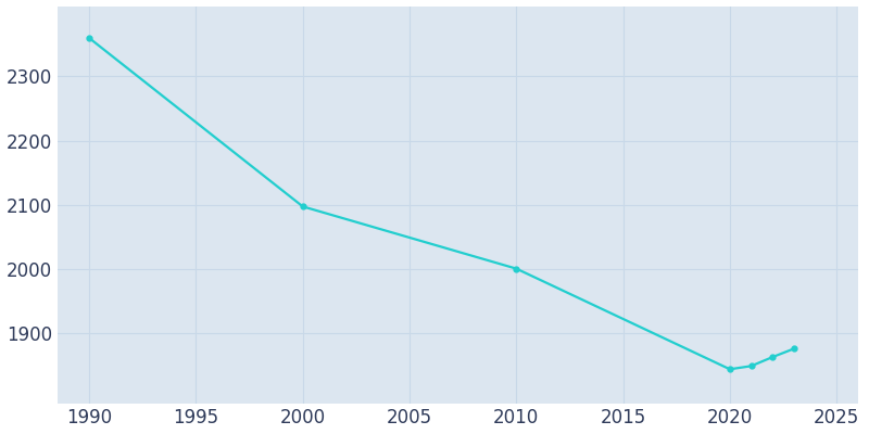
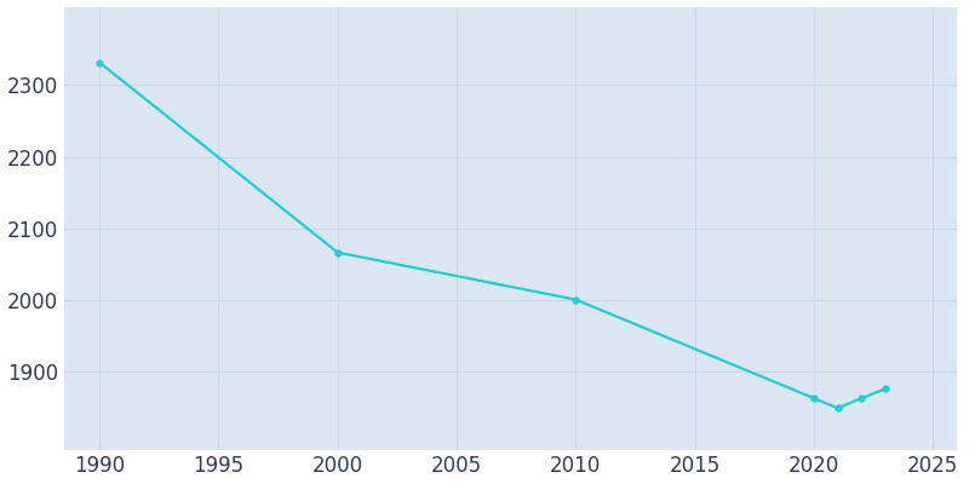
1990: 2360 -> 2332
2000: 2097 -> 2066
2020: 1843 -> 1862
